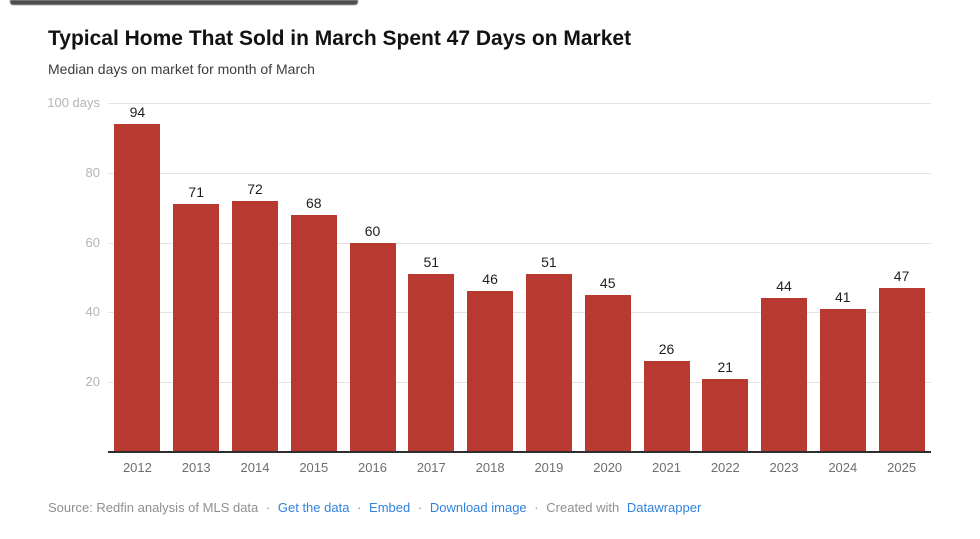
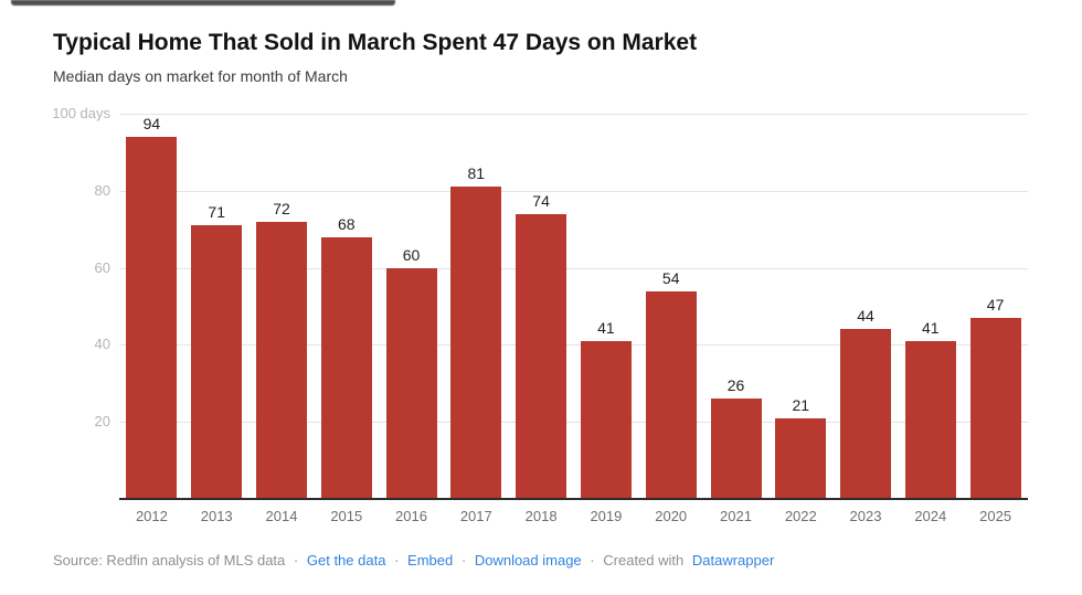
2017: 51 -> 81
2018: 46 -> 74
2019: 51 -> 41
2020: 45 -> 54
